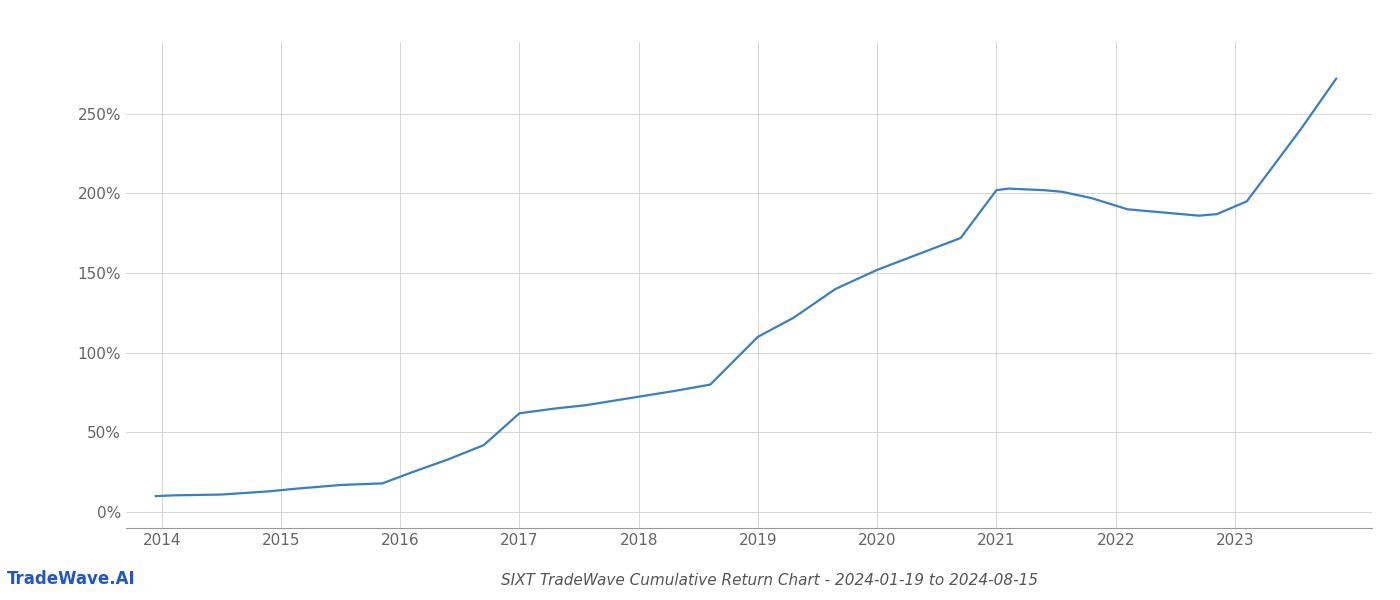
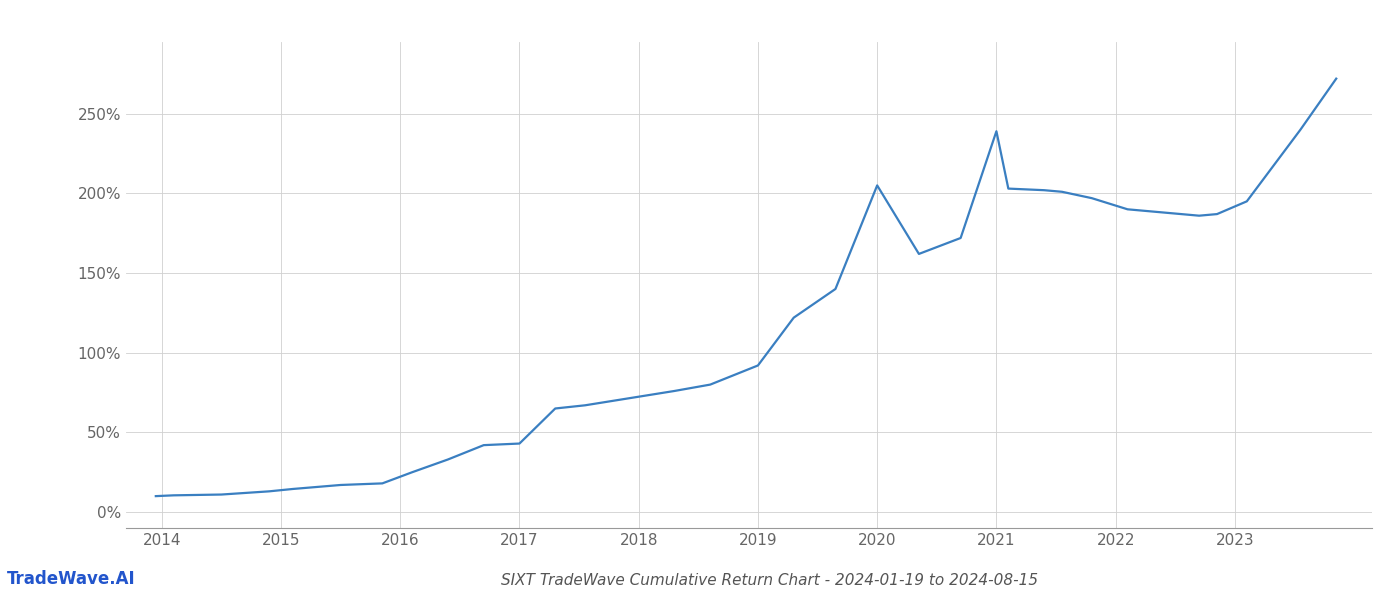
2017: 62% -> 43%
2019: 110% -> 92%
2020: 152% -> 205%
2021: 202% -> 239%
